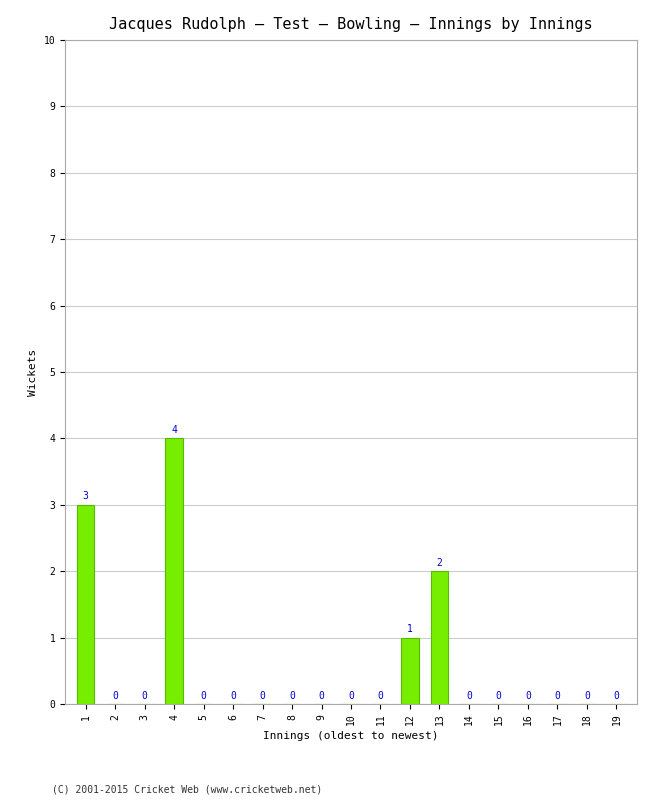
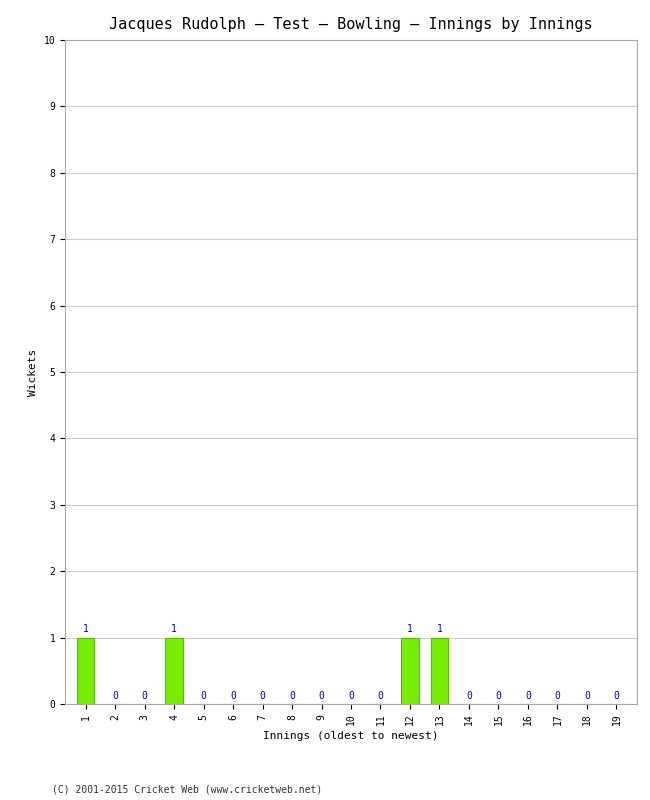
1: 3 -> 1
4: 4 -> 1
13: 2 -> 1
